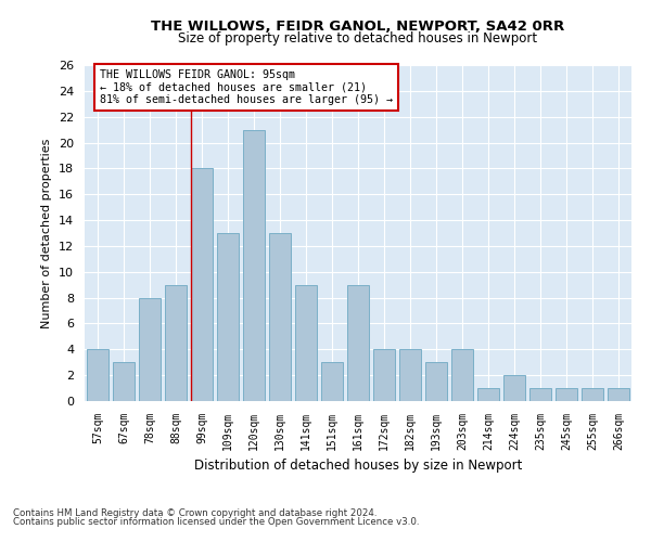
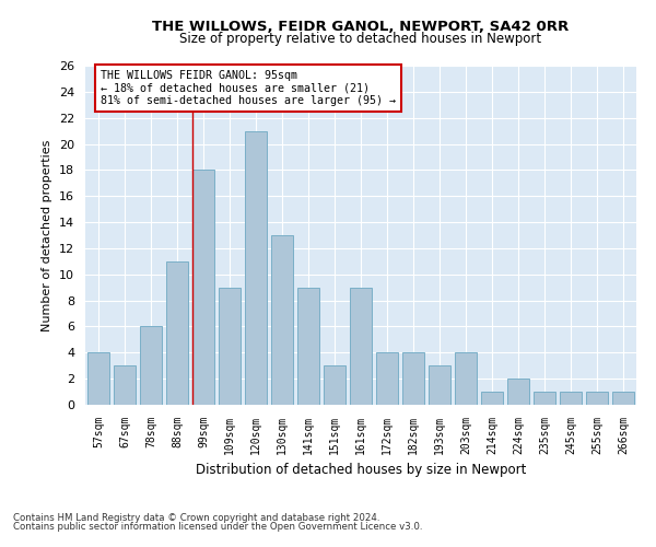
78sqm: 8 -> 6
88sqm: 9 -> 11
109sqm: 13 -> 9
